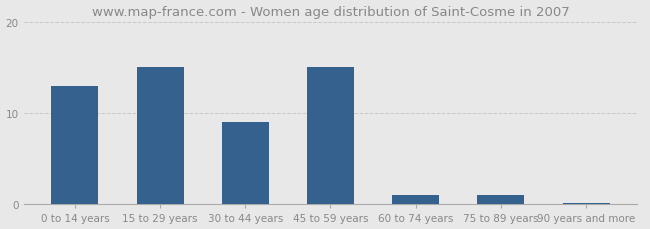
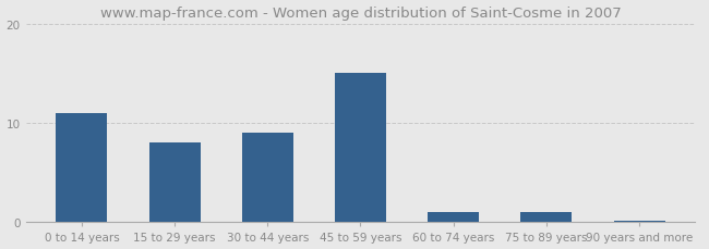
0 to 14 years: 13.0 -> 11.0
15 to 29 years: 15.0 -> 8.0
